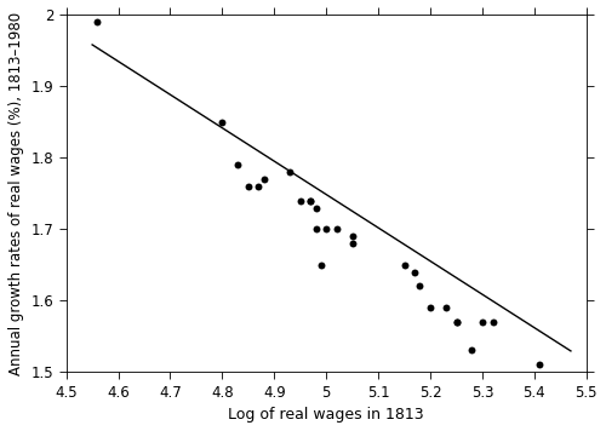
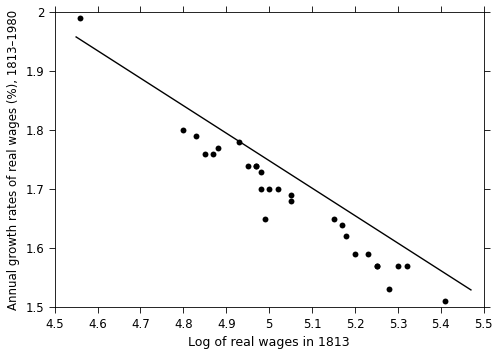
4.8: 1.85 -> 1.80
